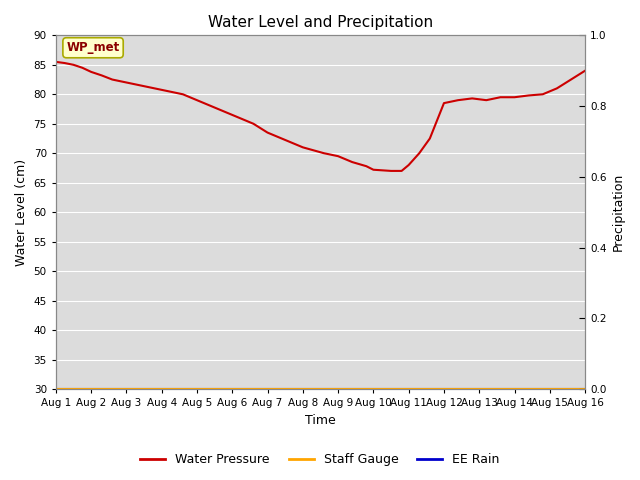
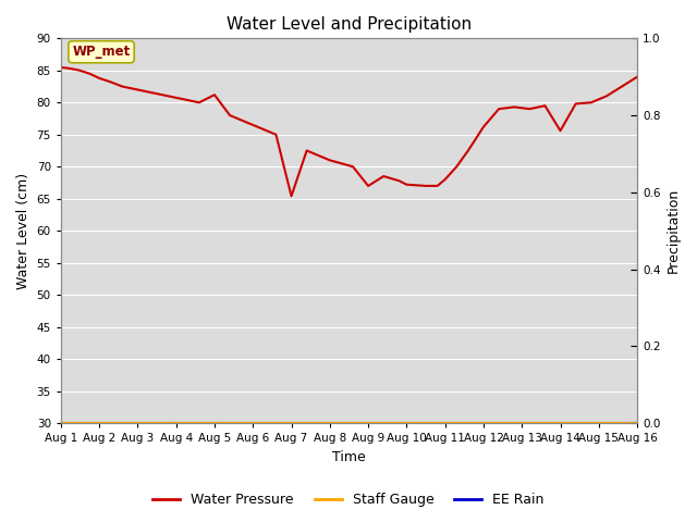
Water Pressure/Aug 5: 79.0 -> 81.2
Water Pressure/Aug 7: 73.5 -> 65.4
Water Pressure/Aug 9: 69.5 -> 67.0
Water Pressure/Aug 12: 78.5 -> 76.2
Water Pressure/Aug 14: 79.5 -> 75.6
